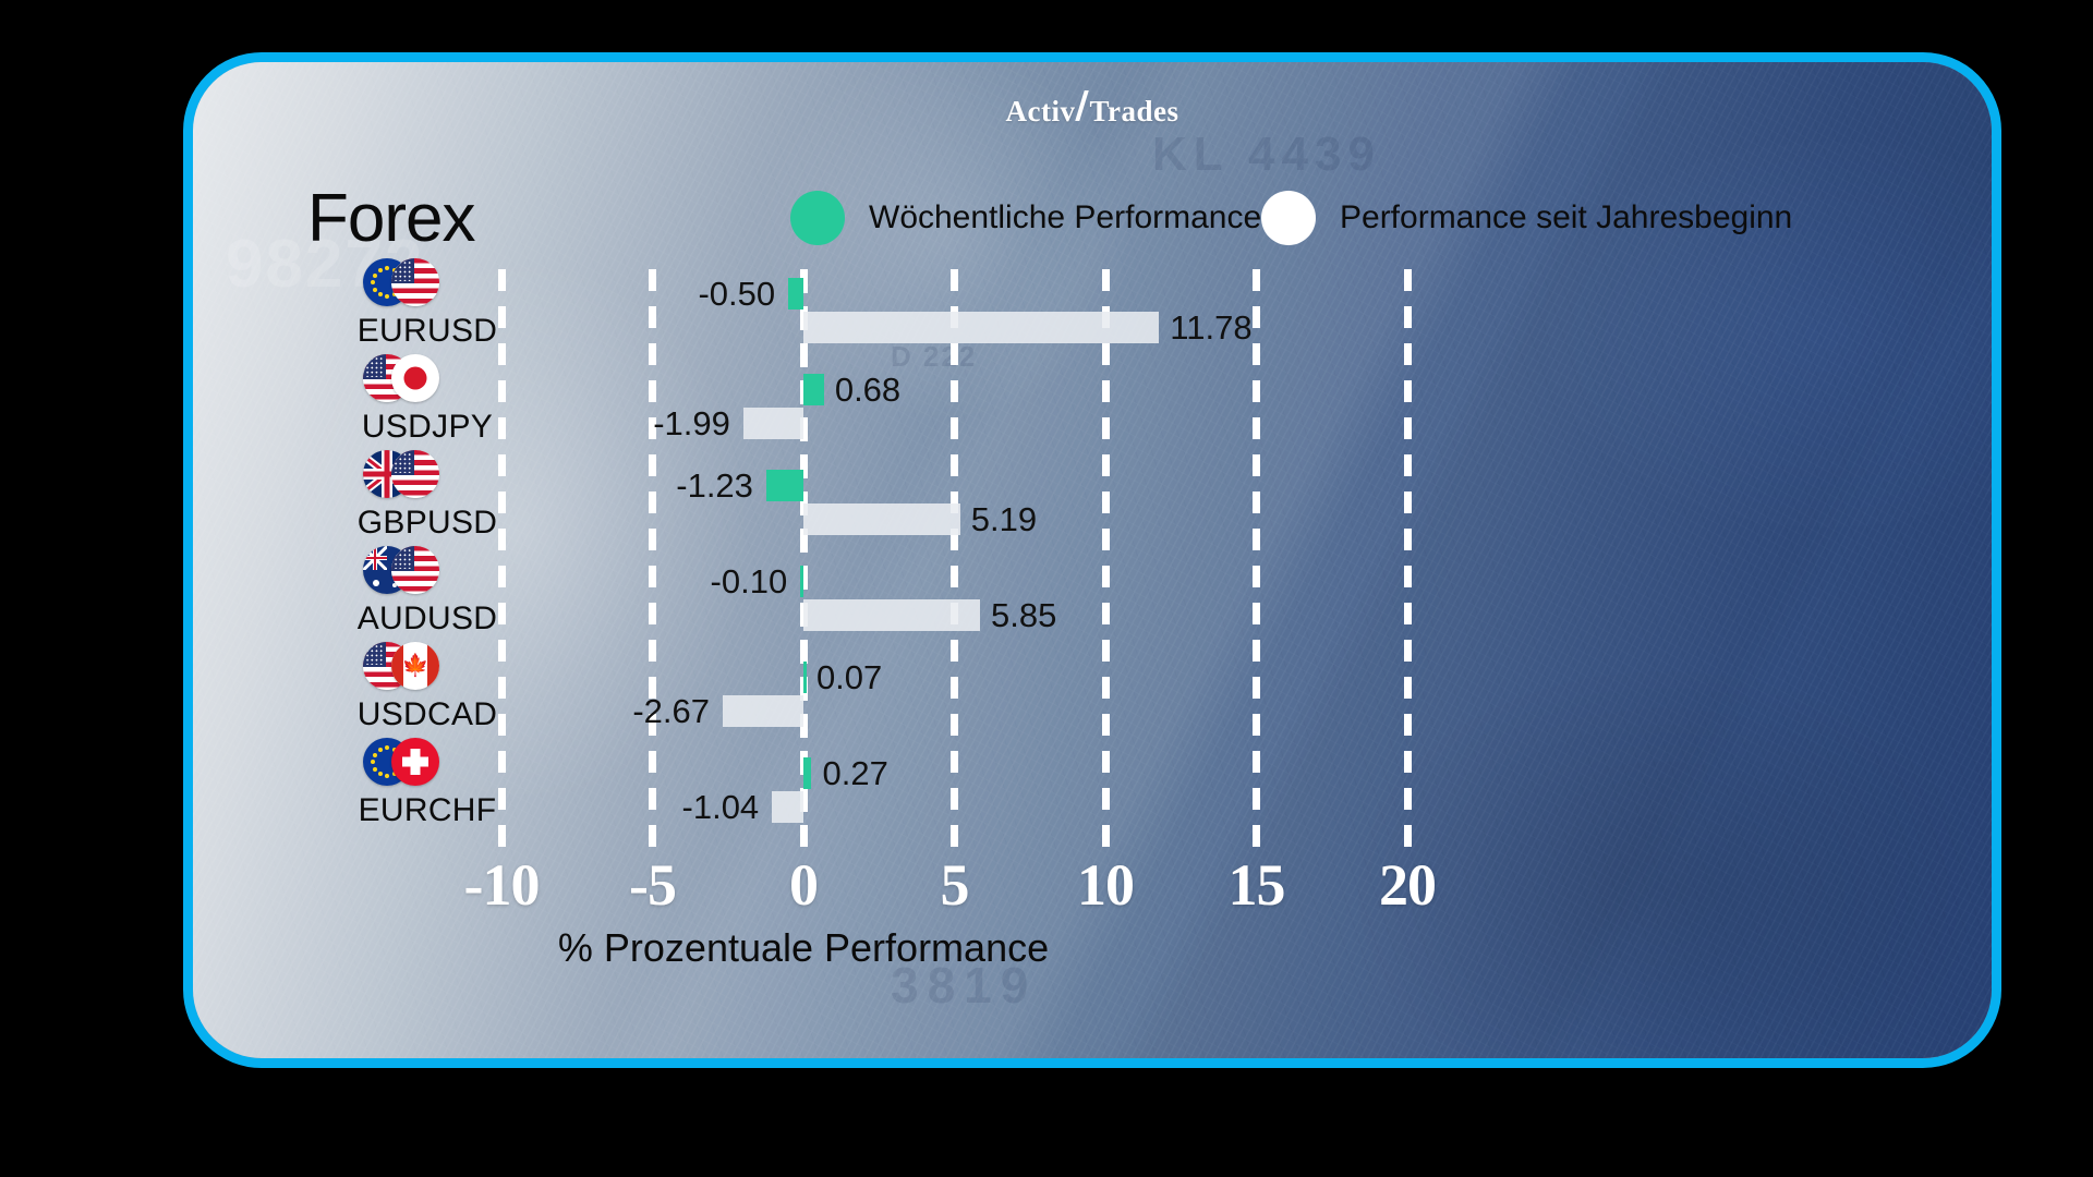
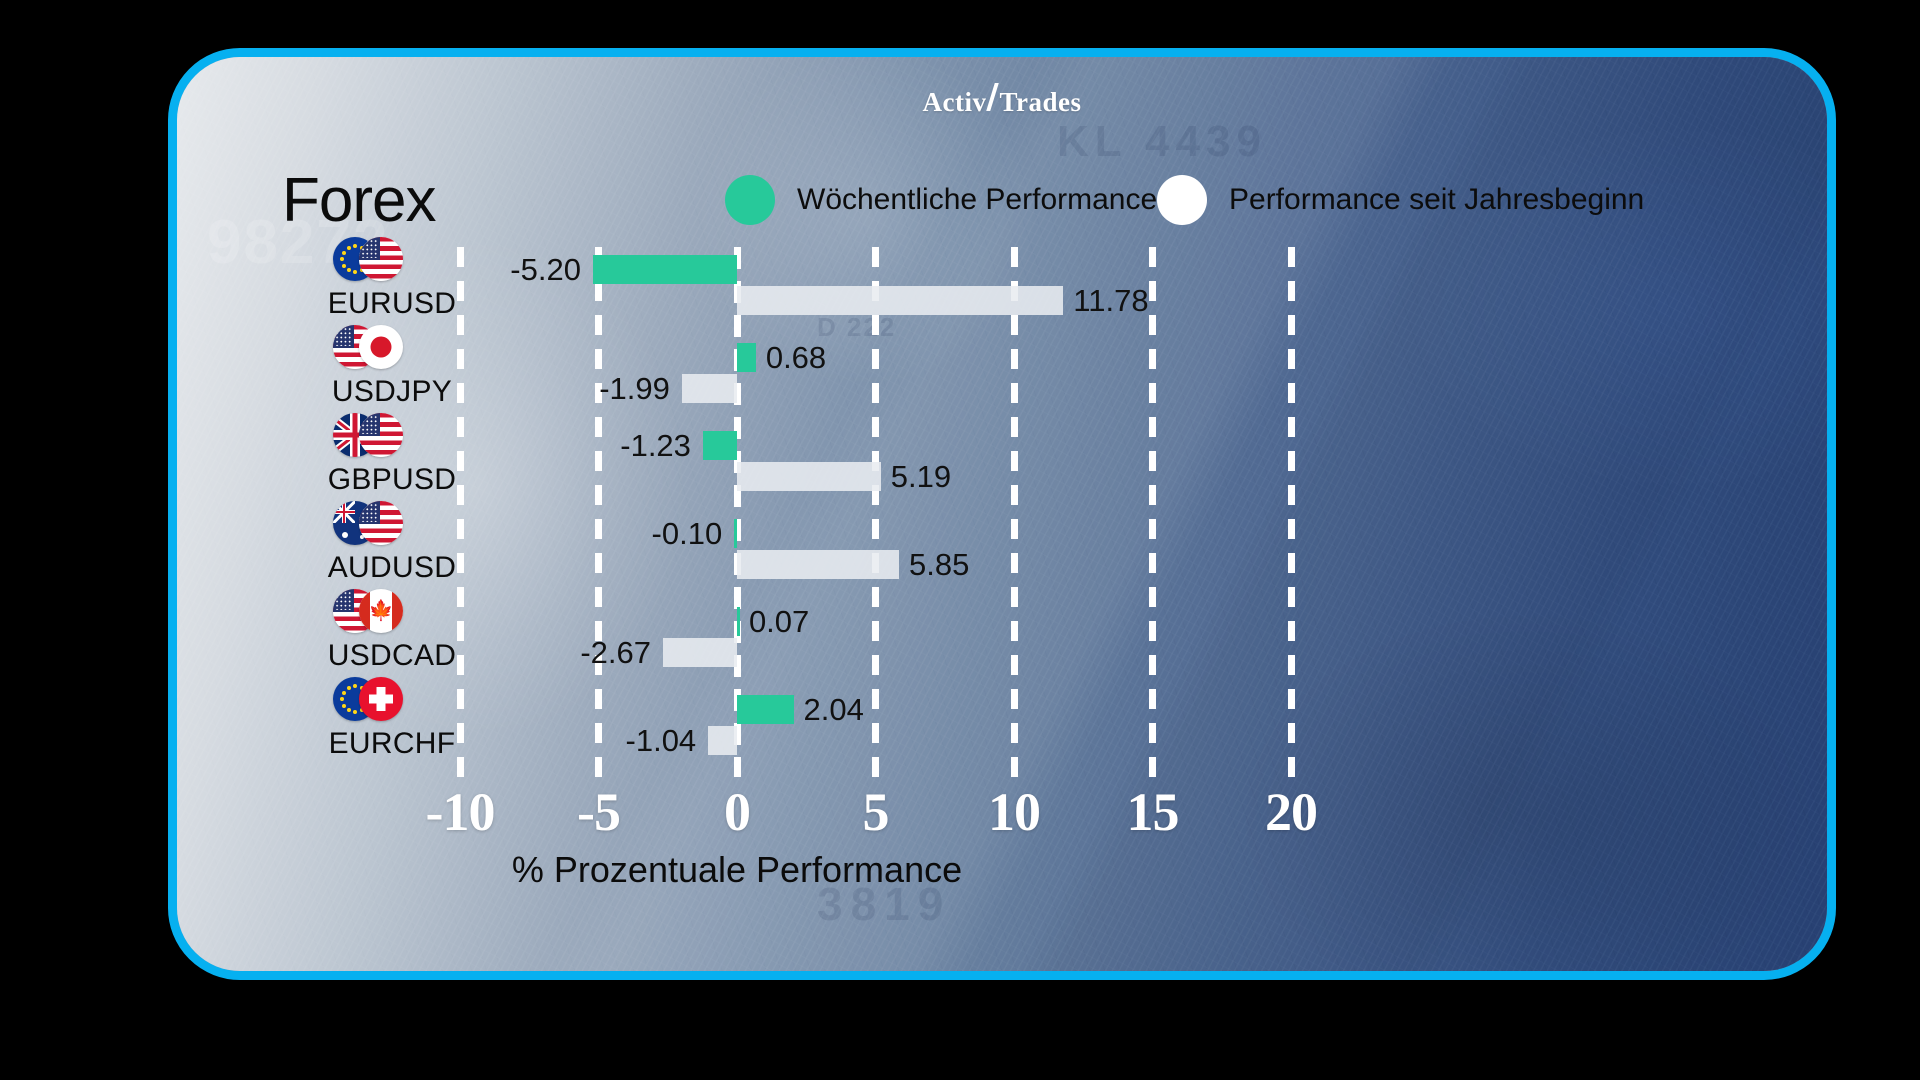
Wöchentliche Performance/EURUSD: -0.50 -> -5.20
Wöchentliche Performance/EURCHF: 0.27 -> 2.04
